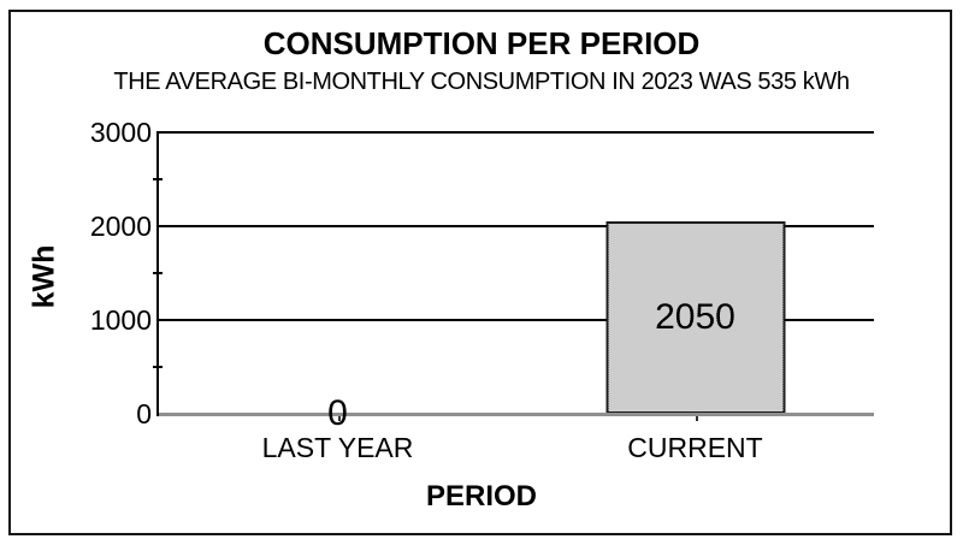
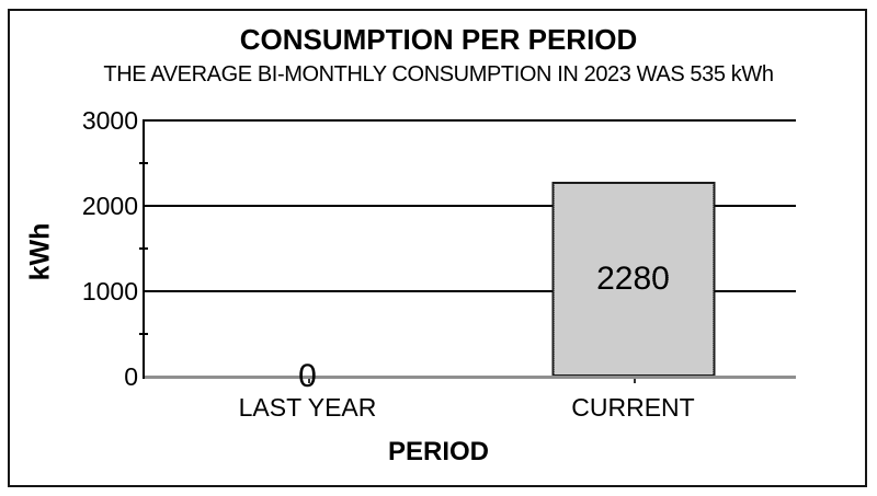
CURRENT: 2050 -> 2280
